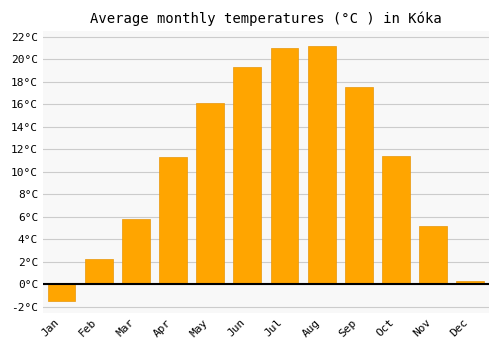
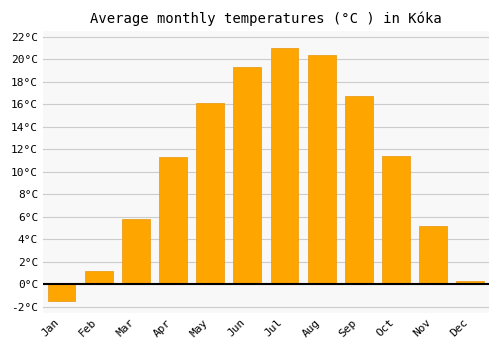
Feb: 2.3°C -> 1.2°C
Aug: 21.2°C -> 20.4°C
Sep: 17.5°C -> 16.7°C
